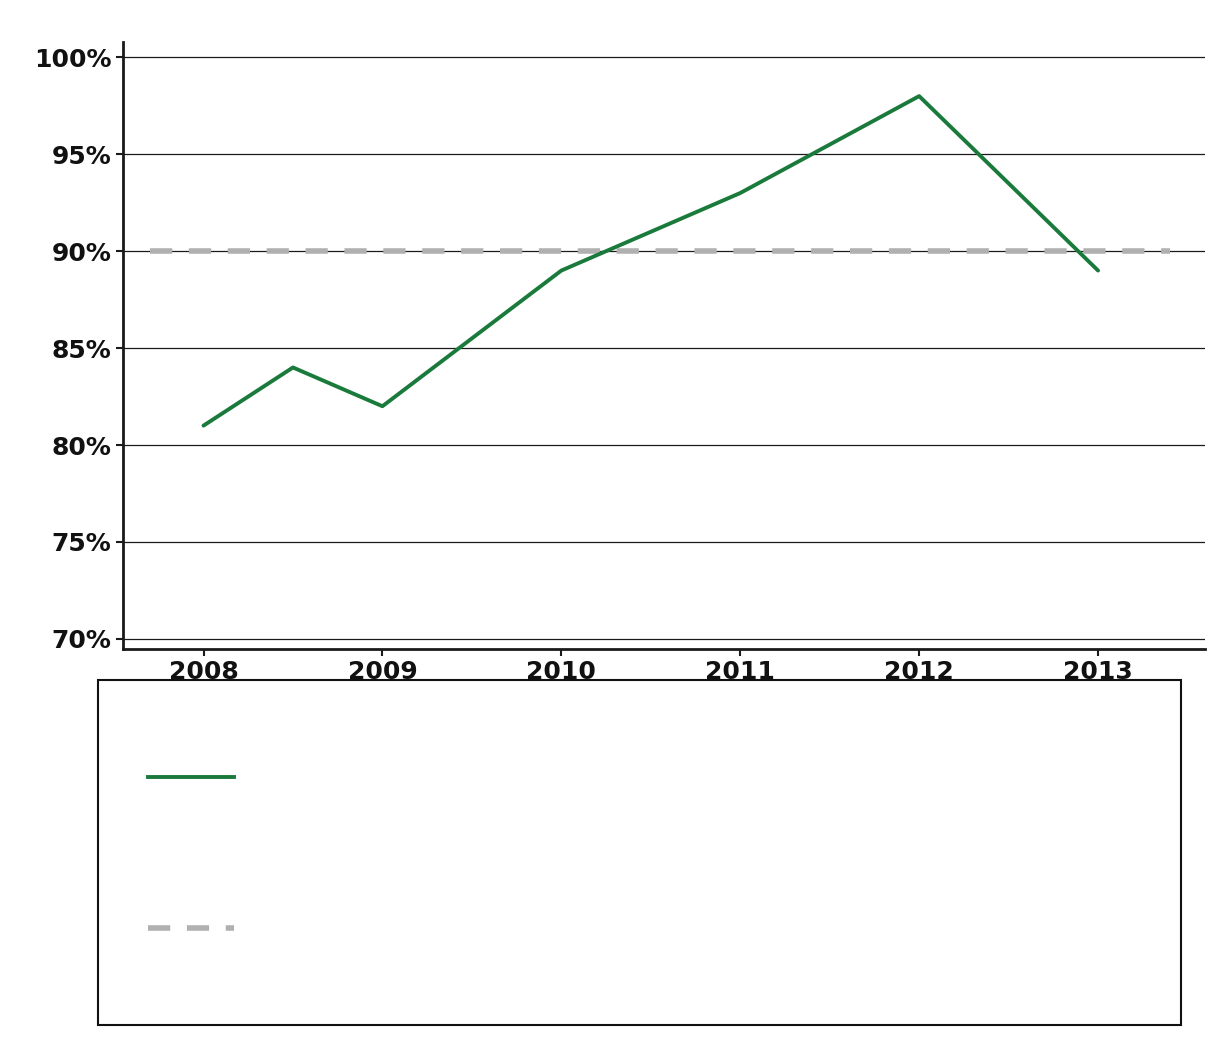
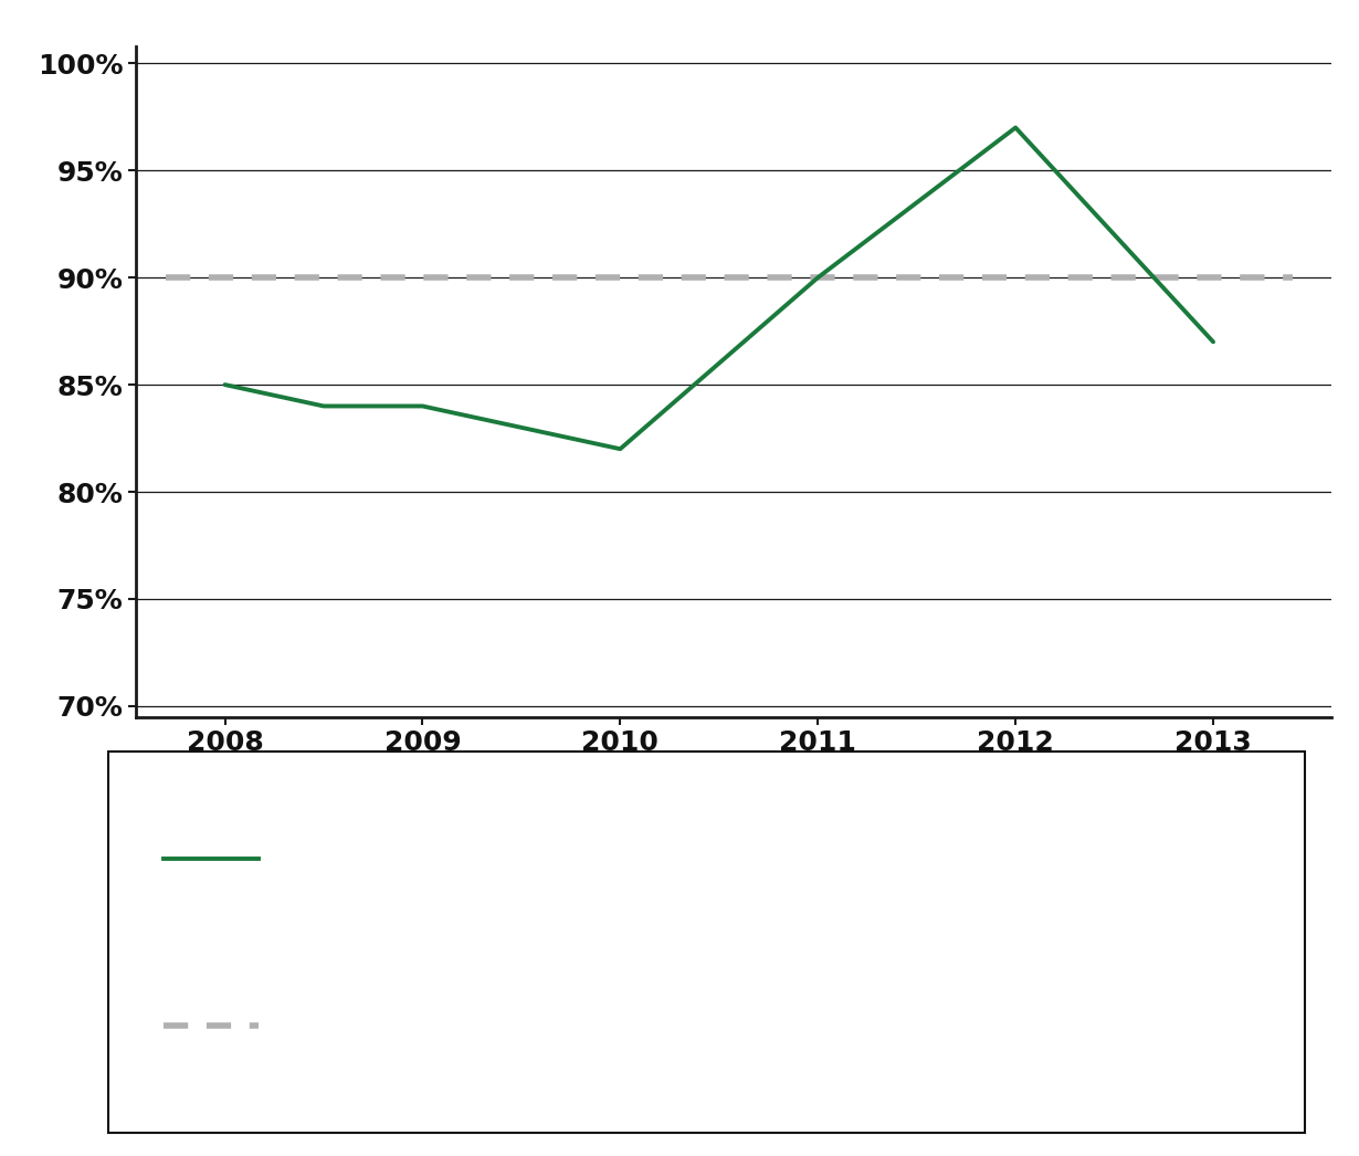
2008: 81% -> 85%
2009: 82% -> 84%
2010: 89% -> 82%
2011: 93% -> 90%
2012: 98% -> 97%
2013: 89% -> 87%
